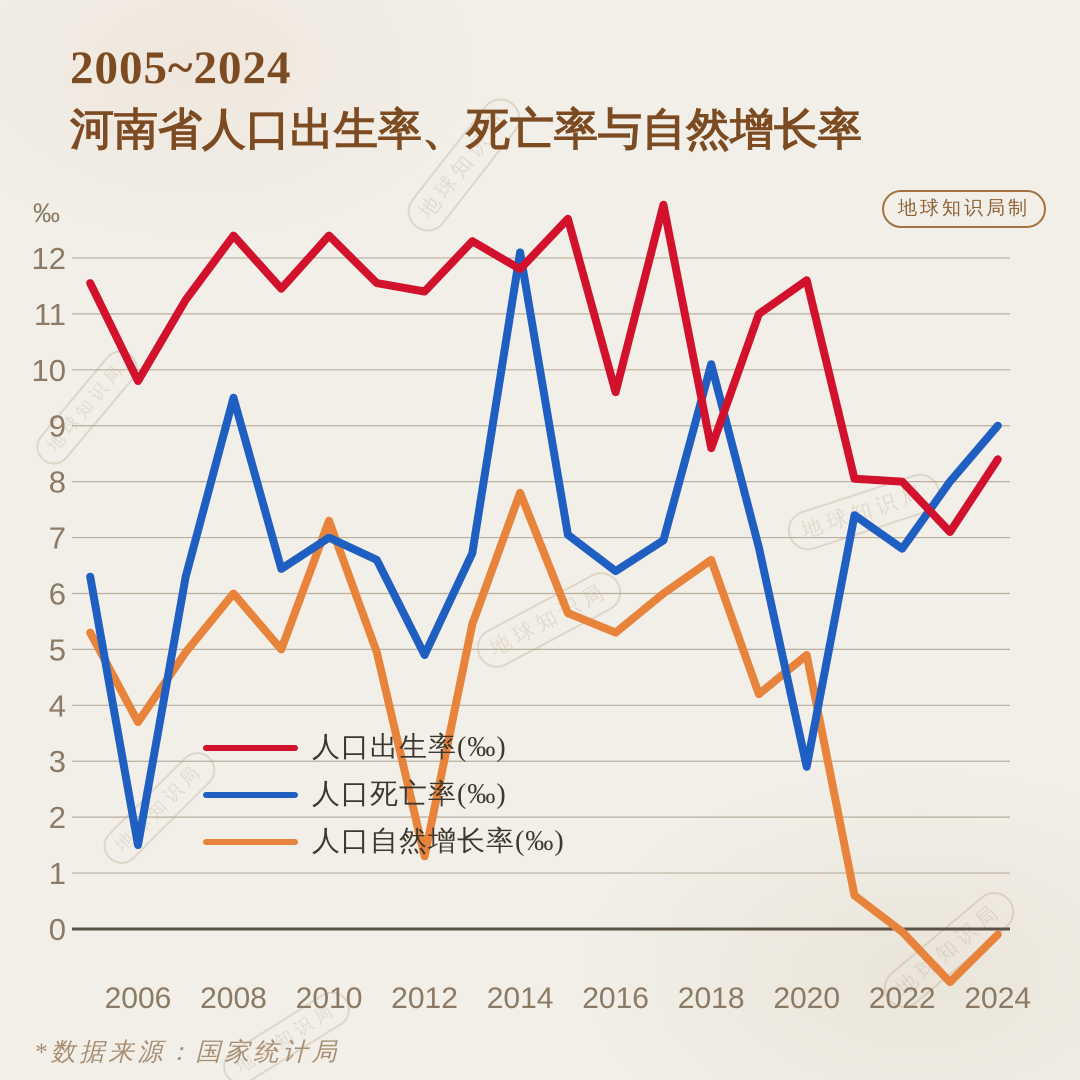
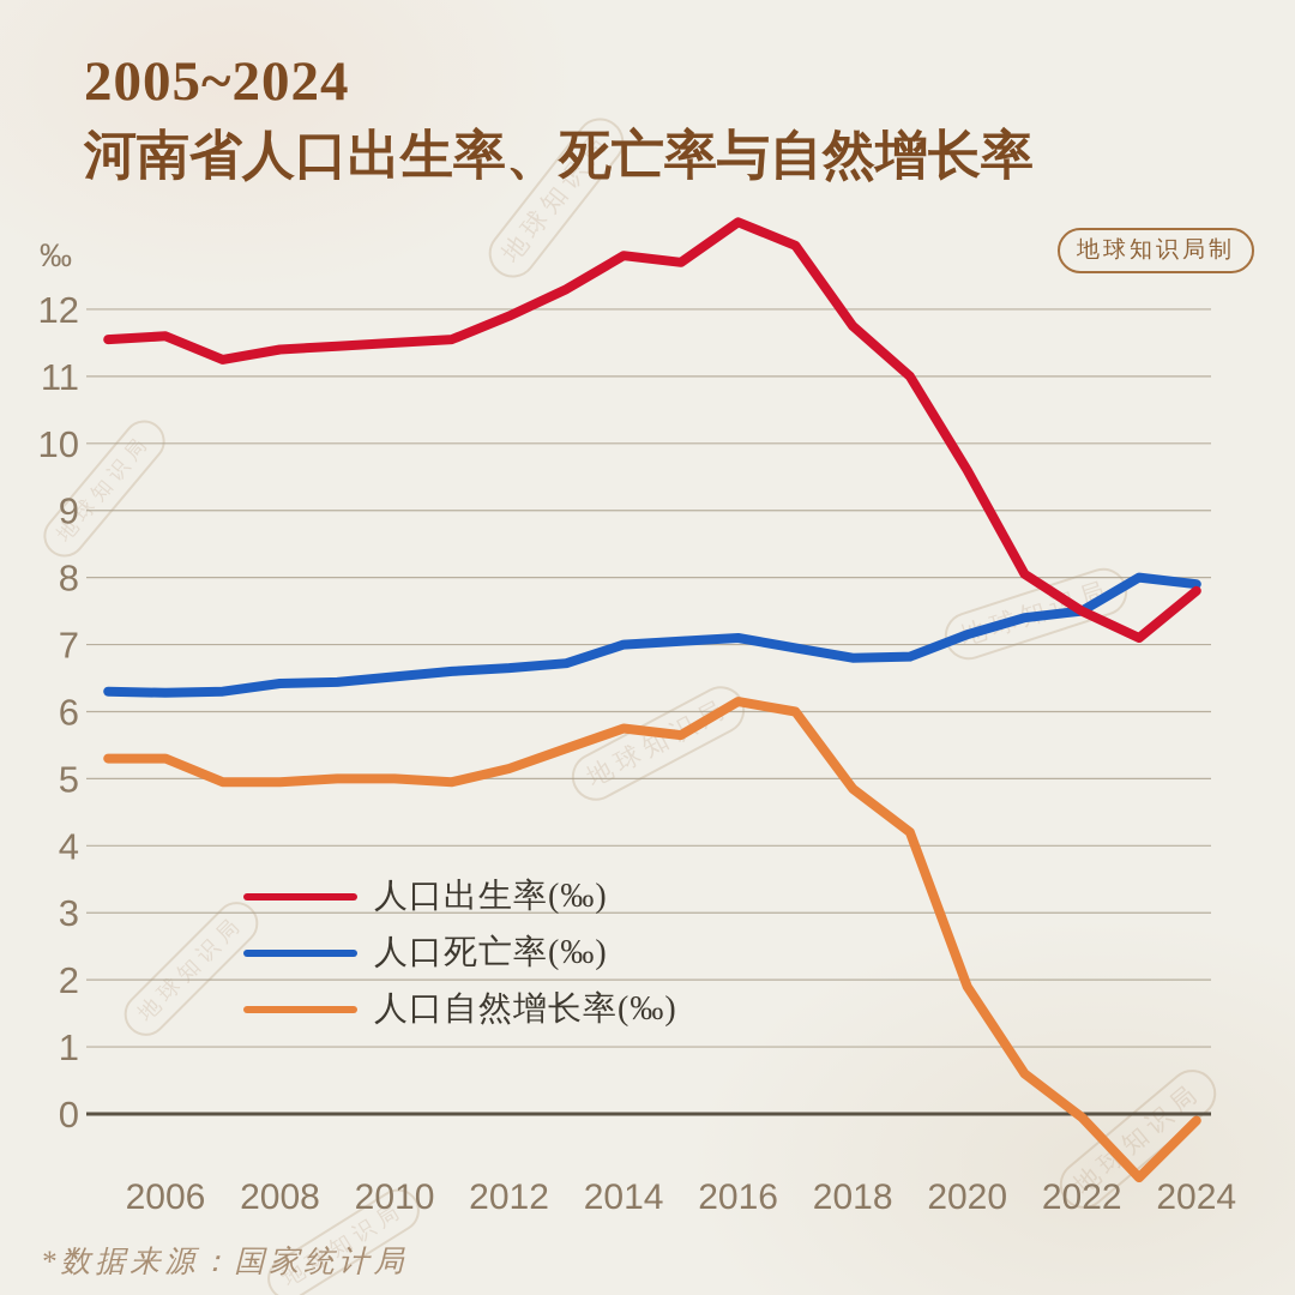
人口出生率(‰)/2006: 9.8 -> 11.6
人口死亡率(‰)/2006: 1.5 -> 6.3
人口自然增长率(‰)/2006: 3.7 -> 5.3
人口出生率(‰)/2008: 12.4 -> 11.4
人口死亡率(‰)/2008: 9.5 -> 6.4
人口自然增长率(‰)/2008: 6.0 -> 5.0
人口出生率(‰)/2010: 12.4 -> 11.5
人口死亡率(‰)/2010: 7.0 -> 6.5
人口自然增长率(‰)/2010: 7.3 -> 5.0
人口出生率(‰)/2012: 11.4 -> 11.9
人口死亡率(‰)/2012: 4.9 -> 6.7
人口自然增长率(‰)/2012: 1.3 -> 5.2
人口出生率(‰)/2014: 11.8 -> 12.8
人口死亡率(‰)/2014: 12.1 -> 7.0
人口自然增长率(‰)/2014: 7.8 -> 5.8
人口出生率(‰)/2016: 9.6 -> 13.3
人口死亡率(‰)/2016: 6.4 -> 7.1
人口自然增长率(‰)/2016: 5.3 -> 6.2
人口出生率(‰)/2018: 8.6 -> 11.8
人口死亡率(‰)/2018: 10.1 -> 6.8
人口自然增长率(‰)/2018: 6.6 -> 4.8
人口出生率(‰)/2020: 11.6 -> 9.6
人口死亡率(‰)/2020: 2.9 -> 7.2
人口自然增长率(‰)/2020: 4.9 -> 1.9
人口出生率(‰)/2022: 8.0 -> 7.5
人口死亡率(‰)/2022: 6.8 -> 7.5
人口出生率(‰)/2024: 8.4 -> 7.8
人口死亡率(‰)/2024: 9.0 -> 7.9
